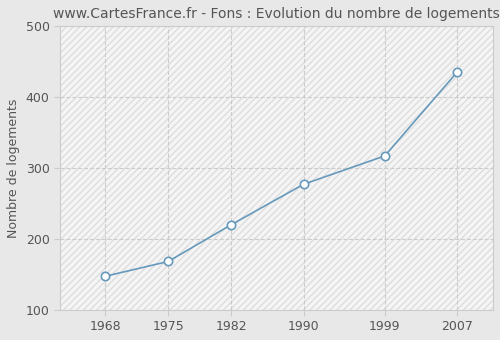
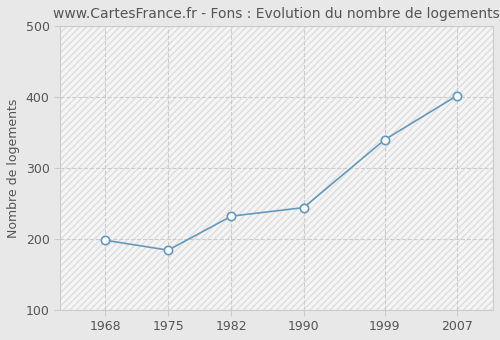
1968: 147 -> 198
1975: 168 -> 184
1982: 220 -> 232
1990: 277 -> 244
1999: 317 -> 340
2007: 435 -> 402
